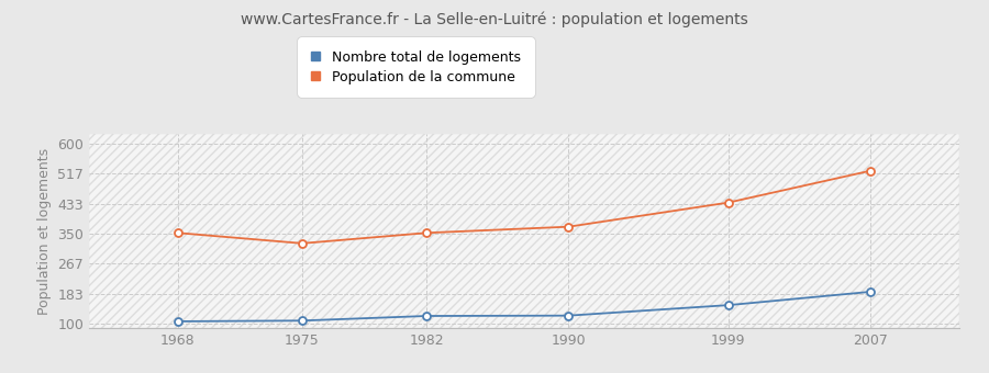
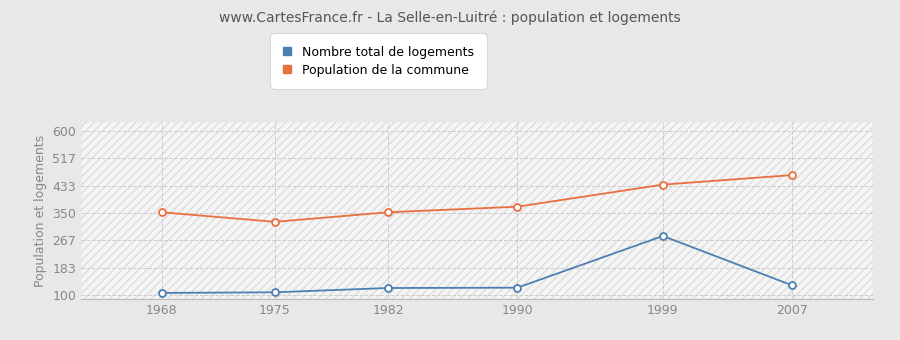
Nombre total de logements/1999: 152 -> 280
Nombre total de logements/2007: 189 -> 130
Population de la commune/2007: 524 -> 465
